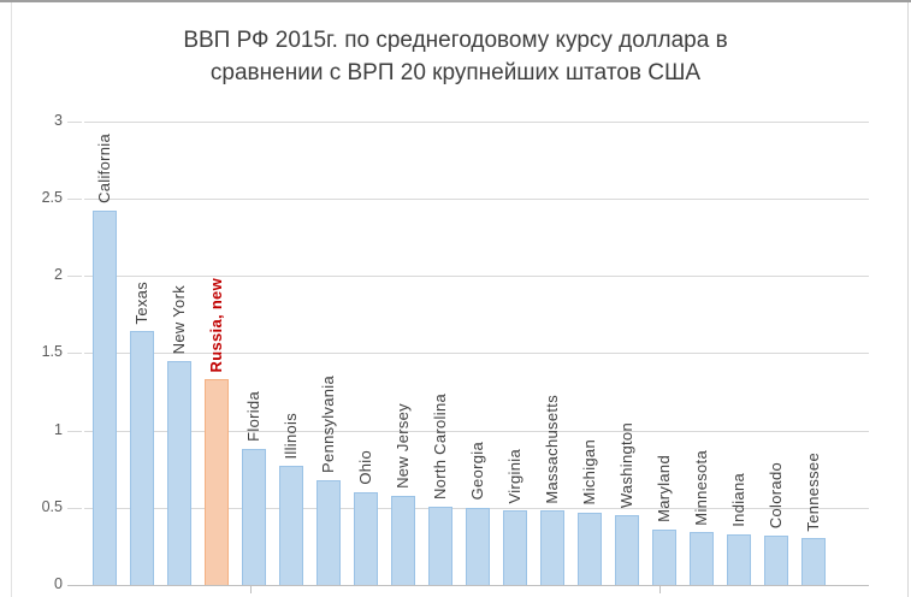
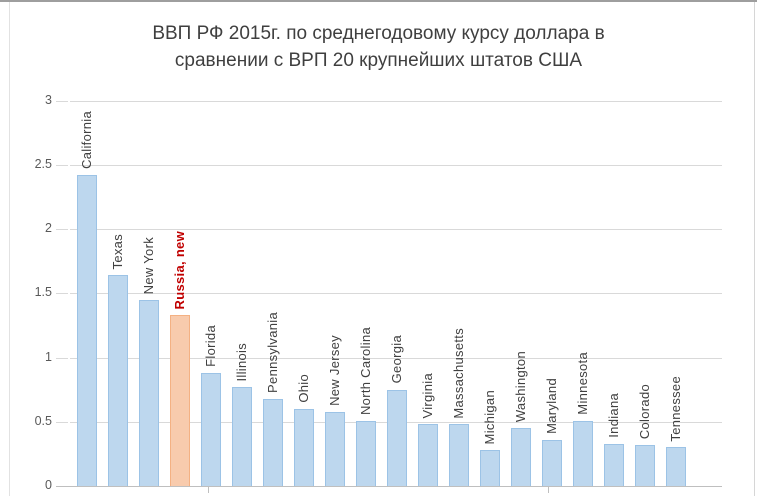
Georgia: 0.50 -> 0.75
Michigan: 0.47 -> 0.28
Minnesota: 0.34 -> 0.51
